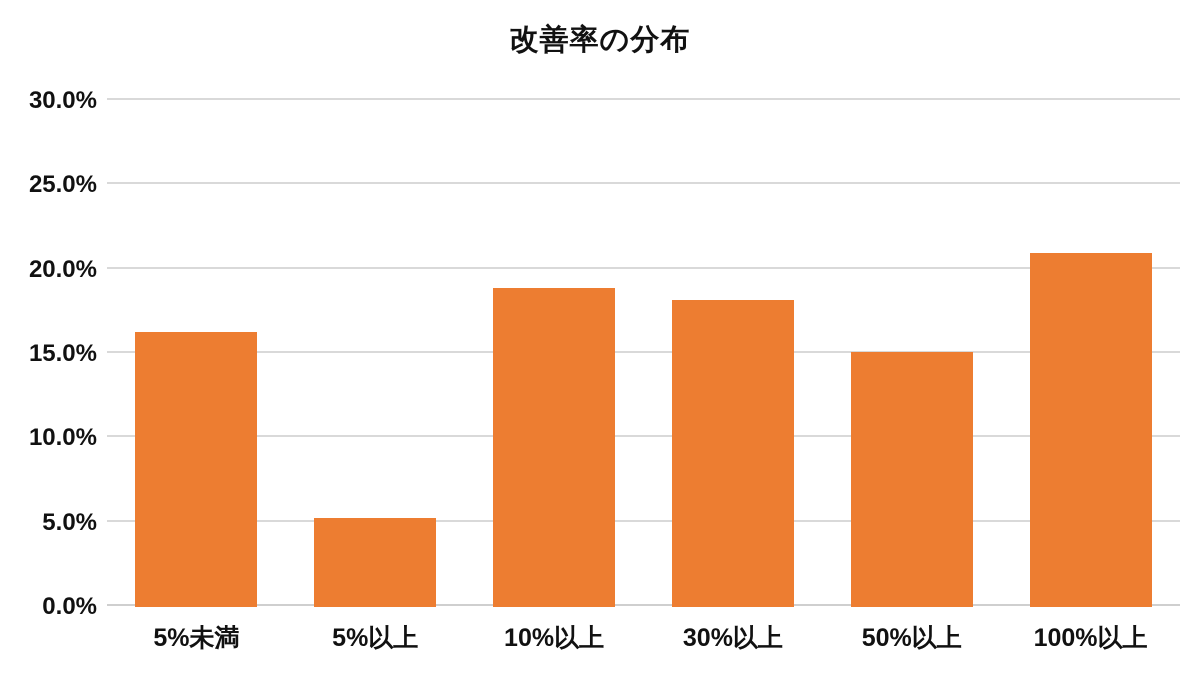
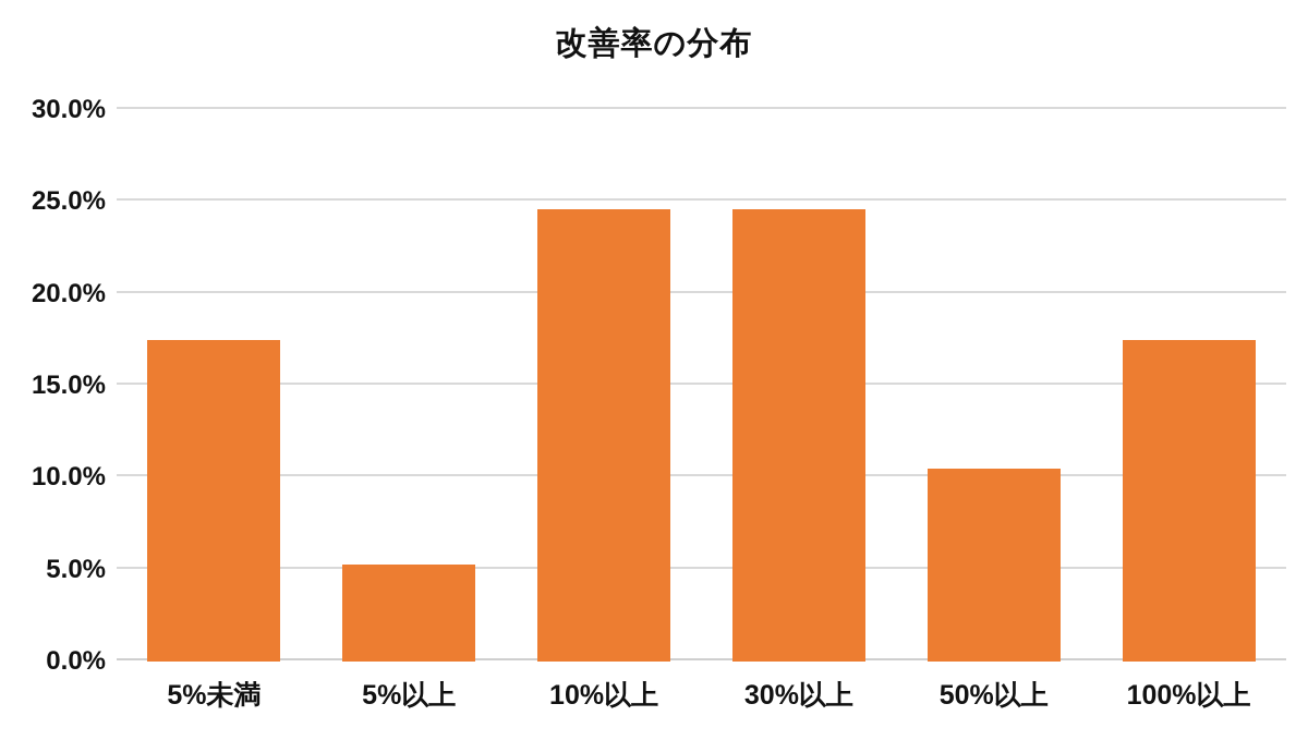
5%未満: 16.3% -> 17.5%
10%以上: 18.9% -> 24.6%
30%以上: 18.2% -> 24.6%
50%以上: 15.1% -> 10.5%
100%以上: 21.0% -> 17.5%
